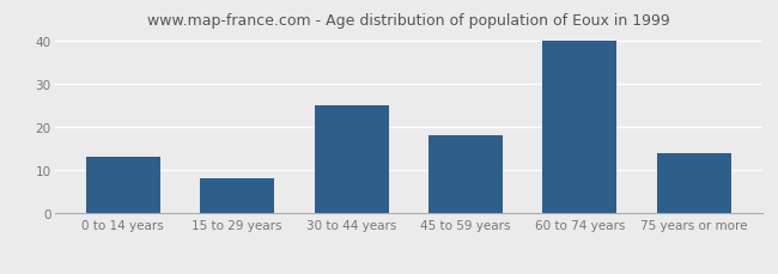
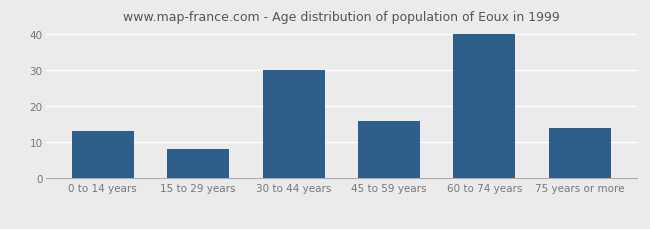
30 to 44 years: 25 -> 30
45 to 59 years: 18 -> 16
